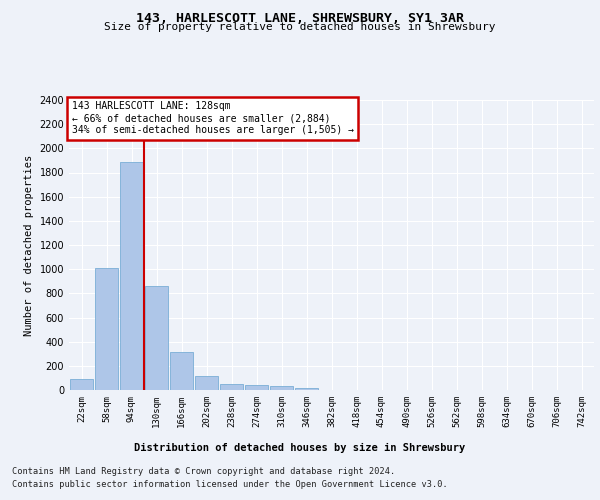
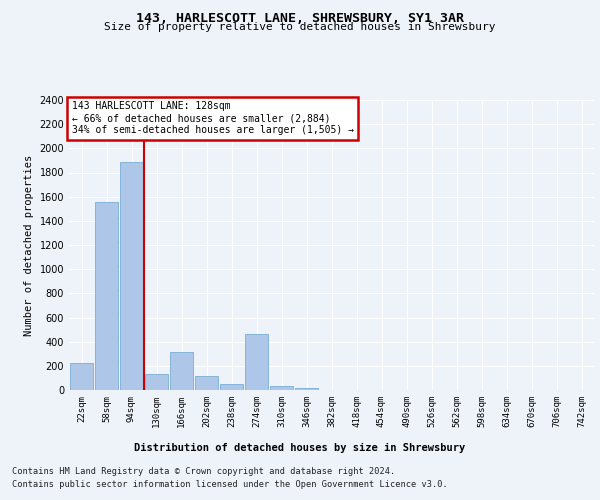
22sqm: 90 -> 220
58sqm: 1010 -> 1560
130sqm: 860 -> 130
274sqm: 40 -> 460
